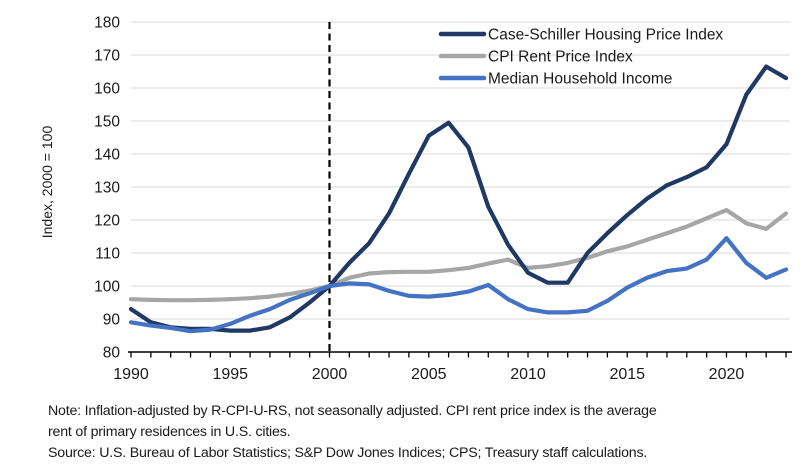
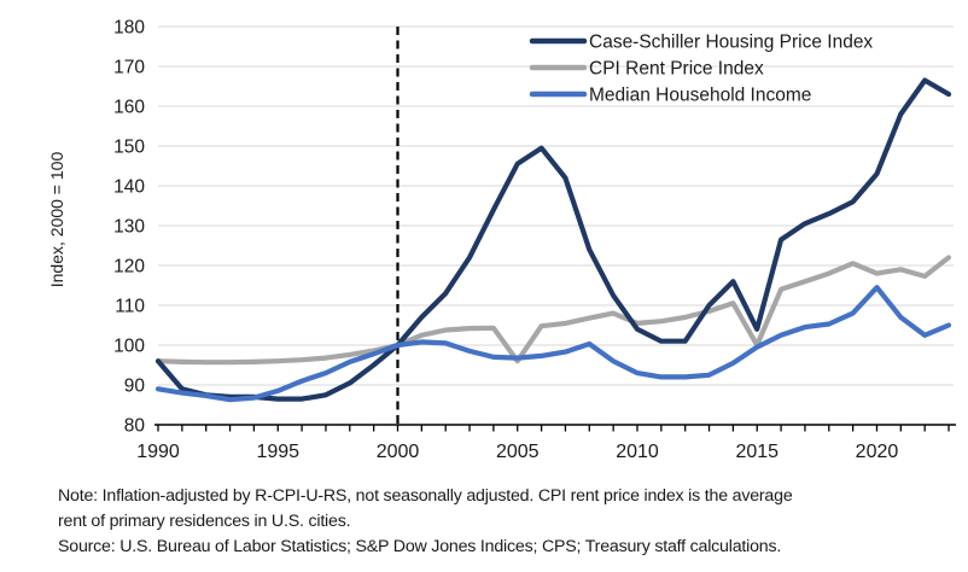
Case-Schiller Housing Price Index/1990: 93 -> 96
CPI Rent Price Index/2005: 104 -> 96
Case-Schiller Housing Price Index/2015: 122 -> 104
CPI Rent Price Index/2015: 112 -> 100
CPI Rent Price Index/2020: 123 -> 118
